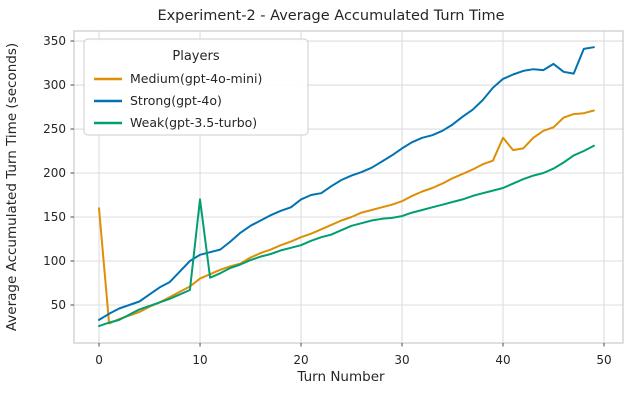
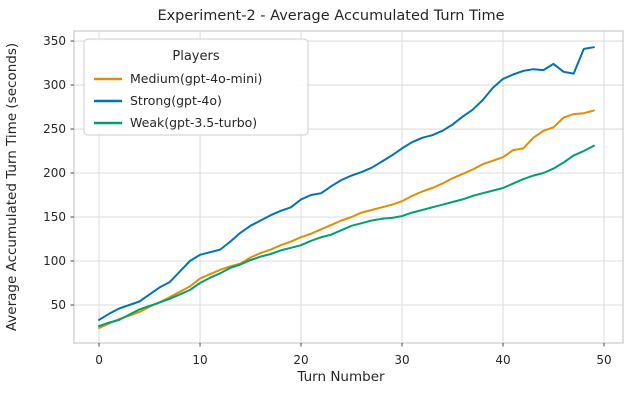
Medium(gpt-4o-mini)/0: 160 -> 20
Weak(gpt-3.5-turbo)/10: 170 -> 80
Medium(gpt-4o-mini)/40: 240 -> 220
